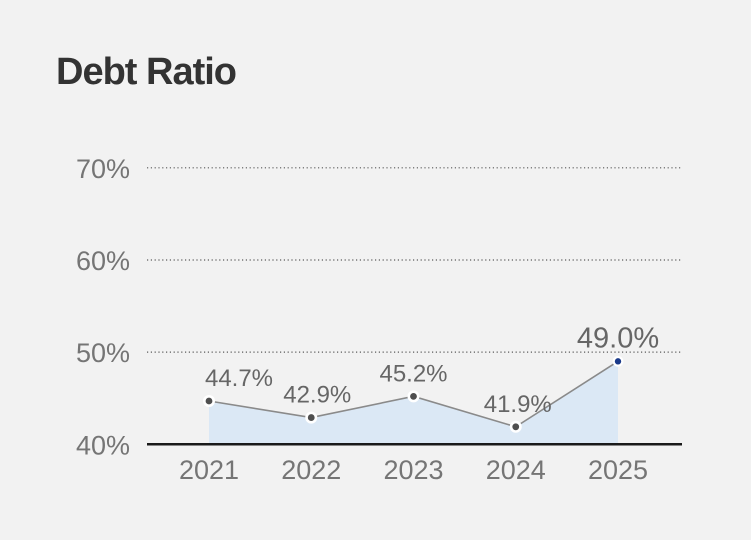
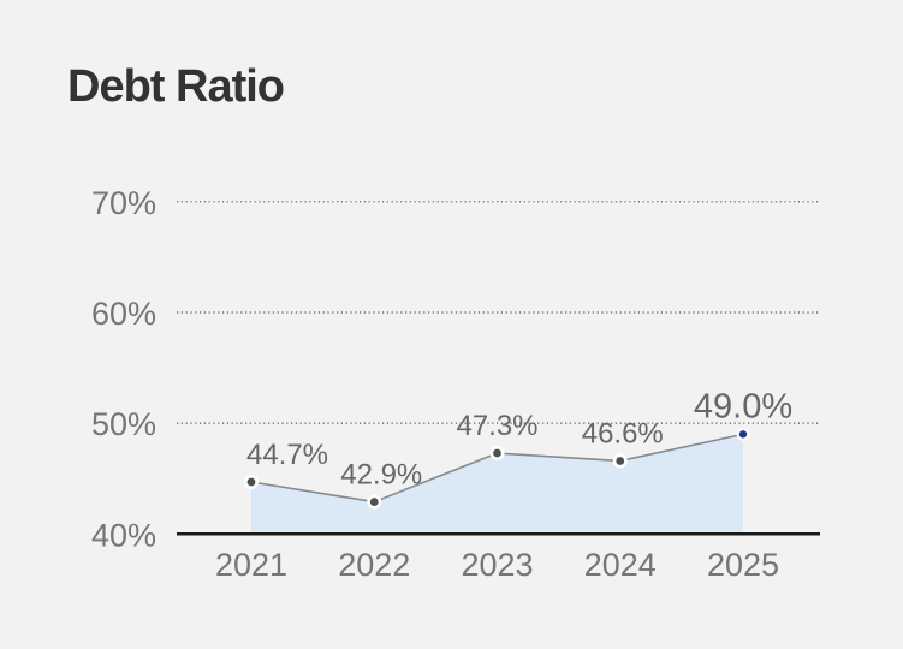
2023: 45.2% -> 47.3%
2024: 41.9% -> 46.6%
